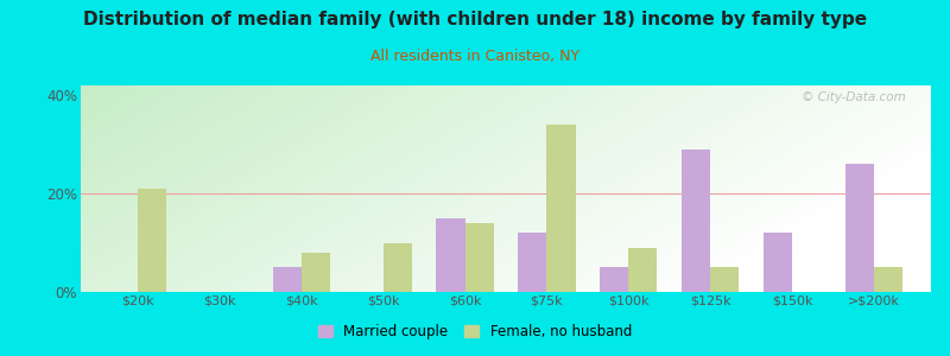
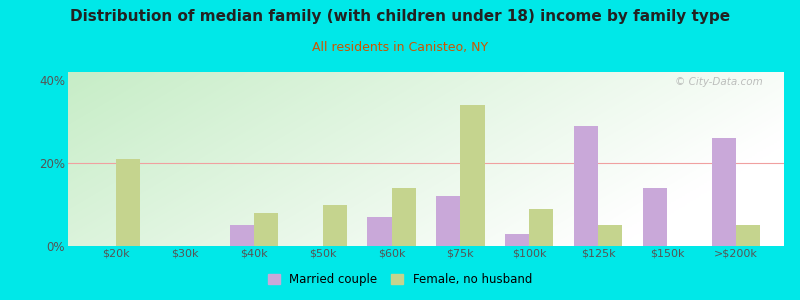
Married couple/$60k: 15% -> 7%
Married couple/$100k: 5% -> 3%
Married couple/$150k: 12% -> 14%
